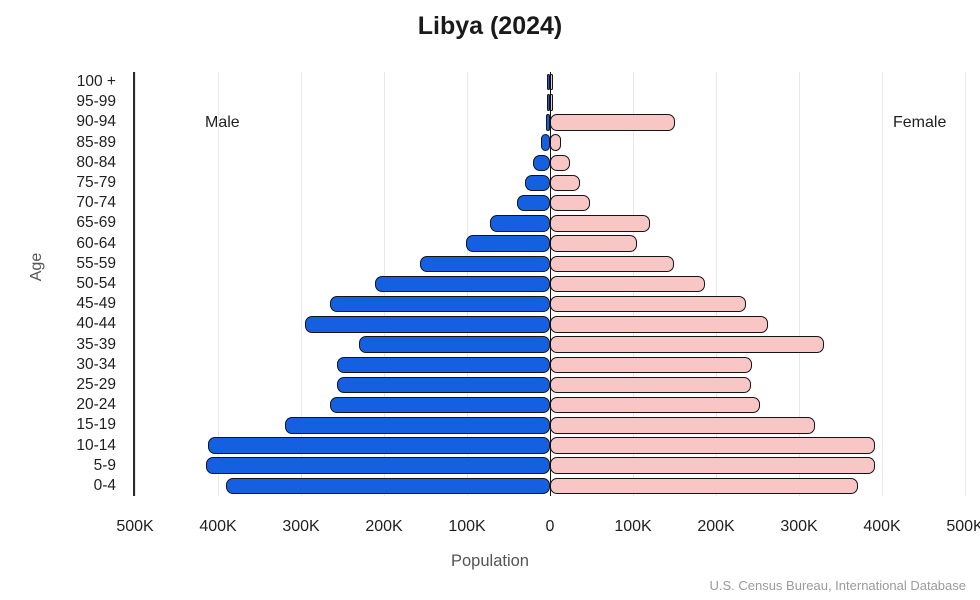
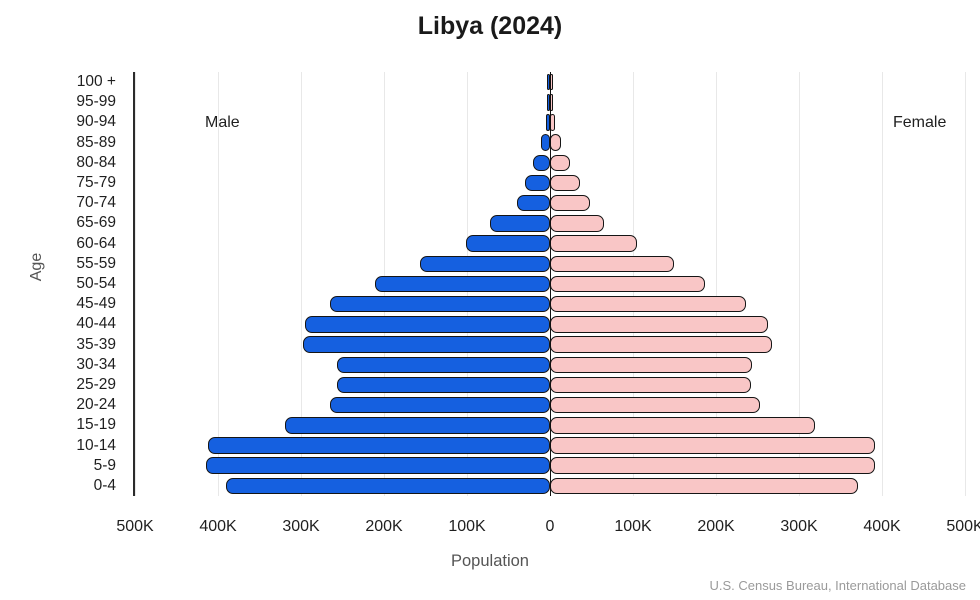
Female/90-94: 150K -> 10K
Female/65-69: 120K -> 60K
Male/35-39: 230K -> 300K
Female/35-39: 330K -> 270K
